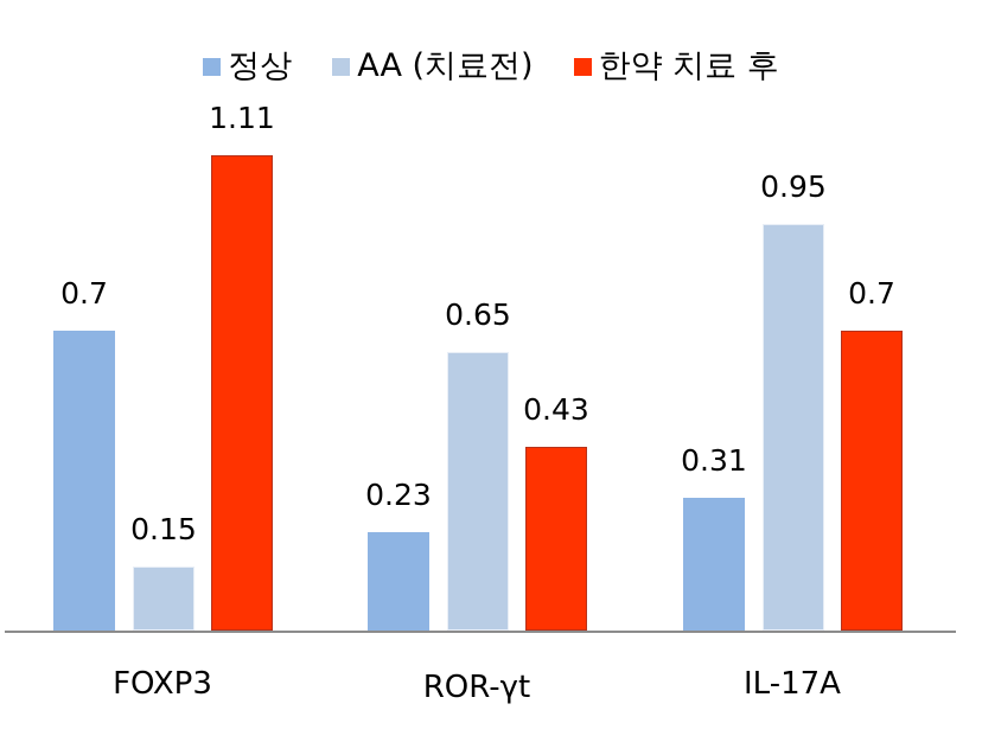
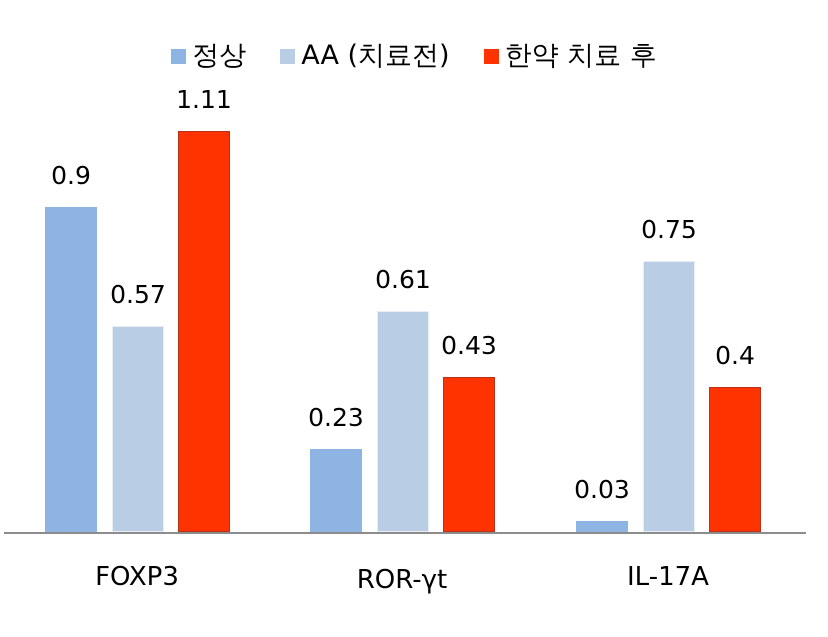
정상/FOXP3: 0.7 -> 0.9
AA (치료전)/FOXP3: 0.15 -> 0.57
AA (치료전)/ROR-γt: 0.65 -> 0.61
정상/IL-17A: 0.31 -> 0.03
AA (치료전)/IL-17A: 0.95 -> 0.75
한약 치료 후/IL-17A: 0.7 -> 0.4
